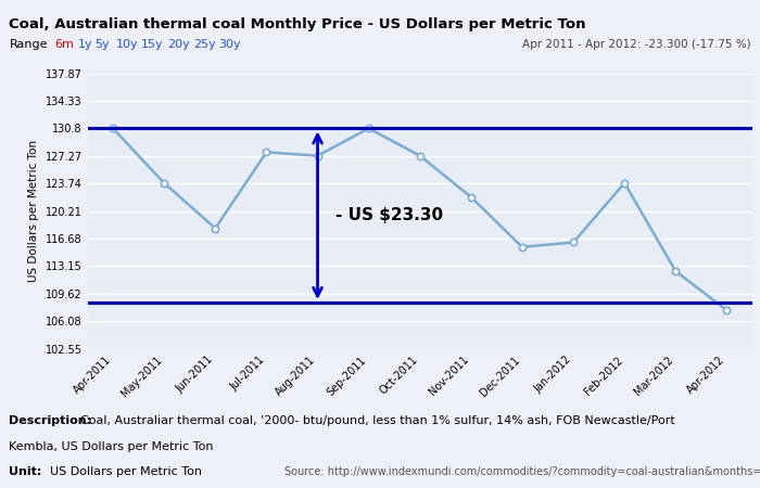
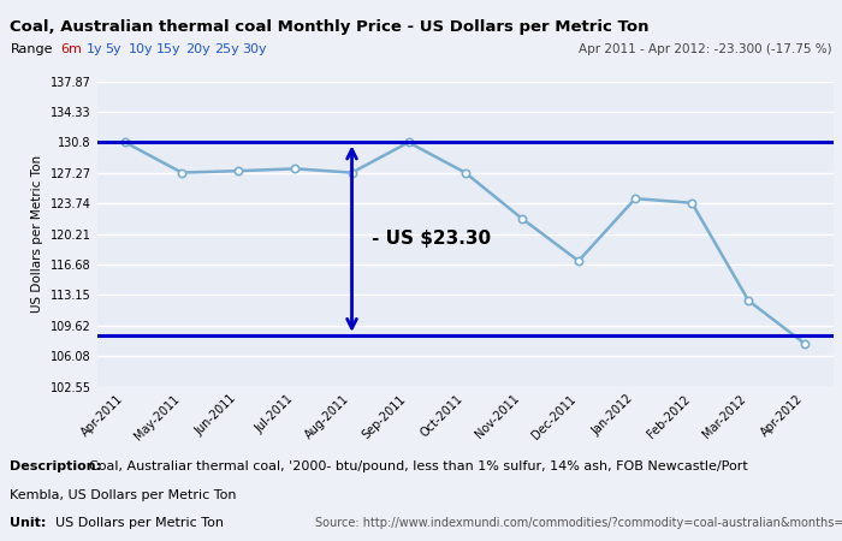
May-2011: 123.8 -> 127.3
Jun-2011: 118.0 -> 127.5
Dec-2011: 115.6 -> 117.1
Jan-2012: 116.2 -> 124.3
